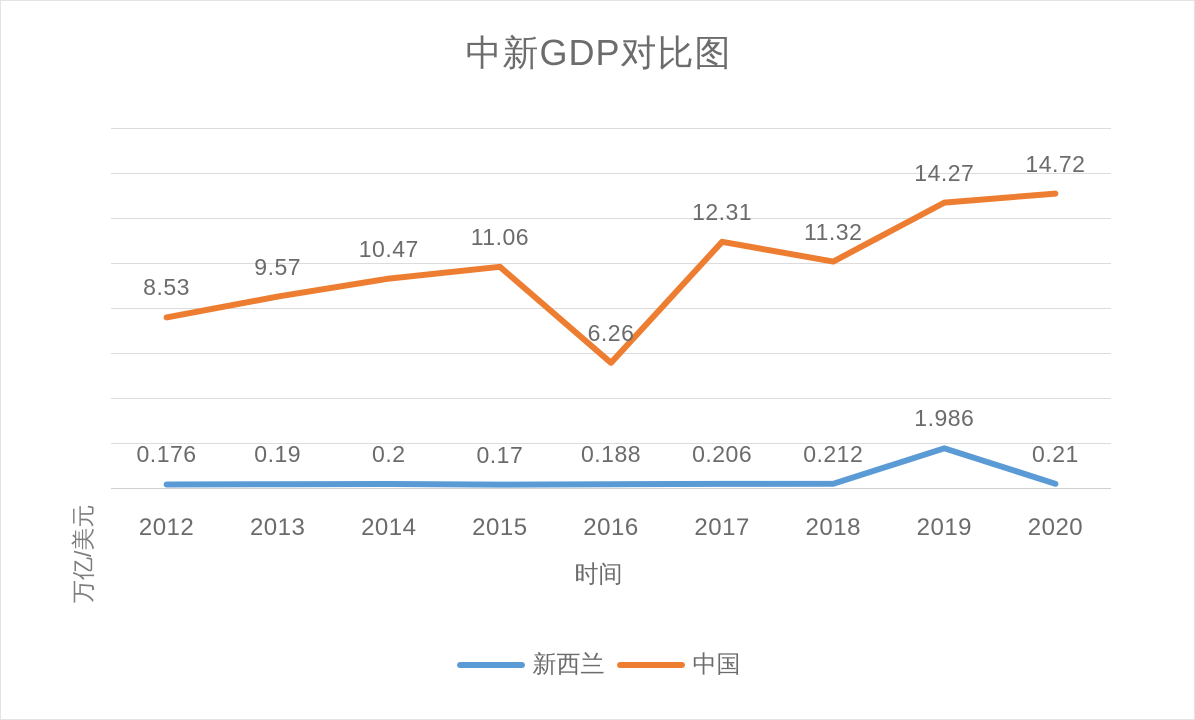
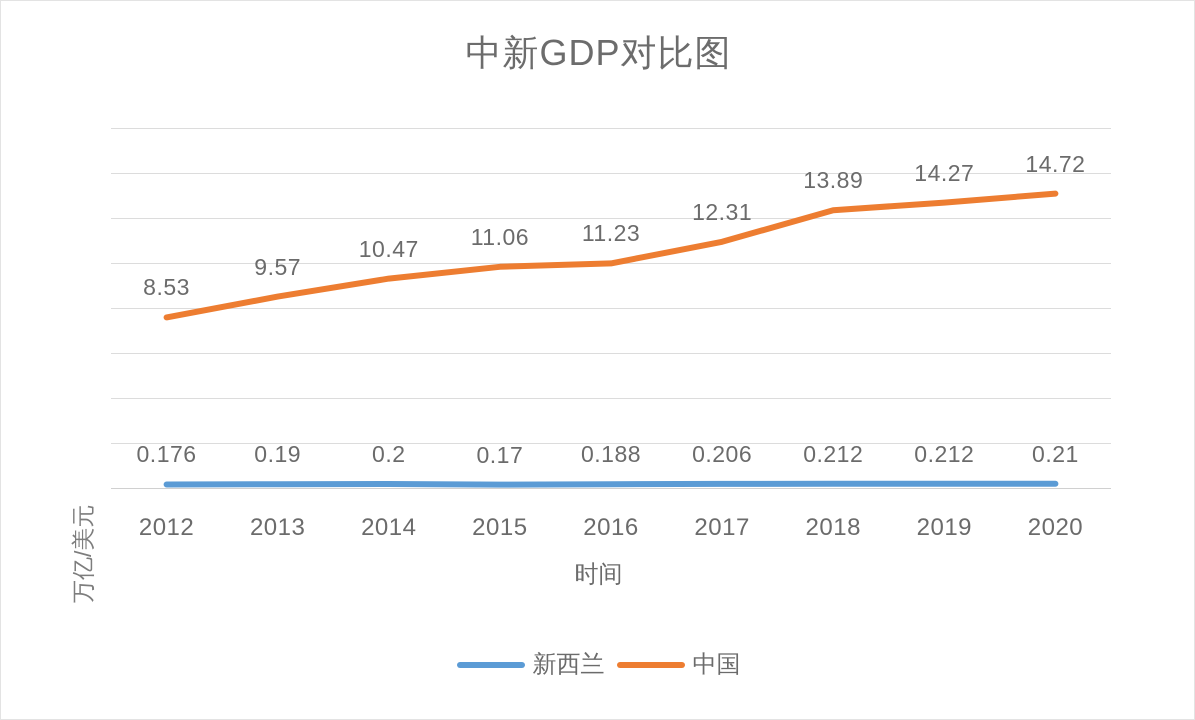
中国/2016: 6.26 -> 11.23
中国/2018: 11.32 -> 13.89
新西兰/2019: 1.986 -> 0.212
